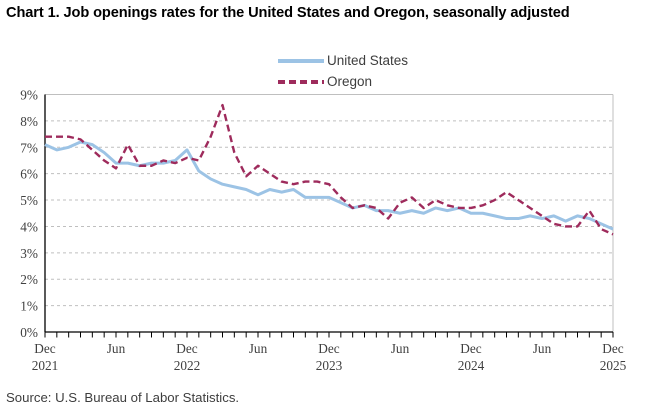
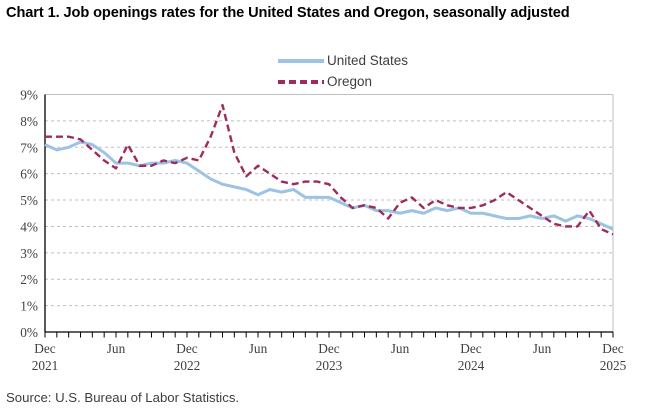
United States/Dec 2022: 6.9% -> 6.4%
